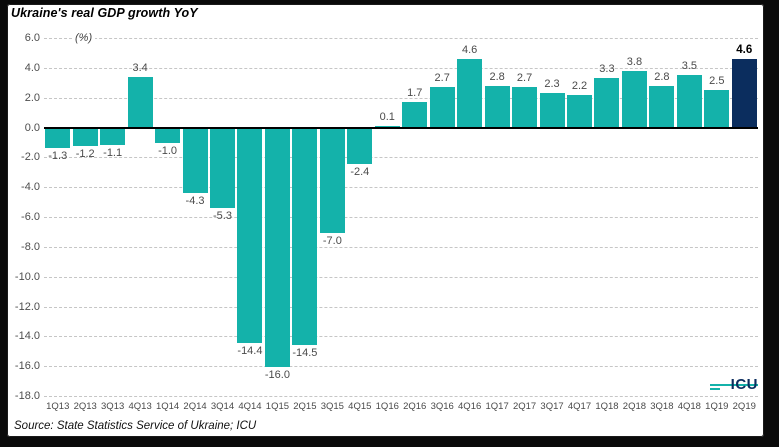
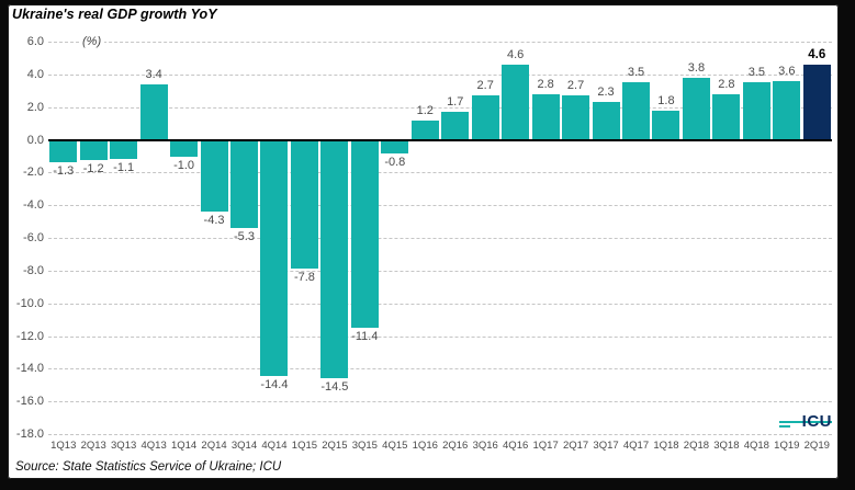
1Q15: -16.0 -> -7.8
3Q15: -7.0 -> -11.4
4Q15: -2.4 -> -0.8
1Q16: 0.1 -> 1.2
4Q17: 2.2 -> 3.5
1Q18: 3.3 -> 1.8
1Q19: 2.5 -> 3.6
